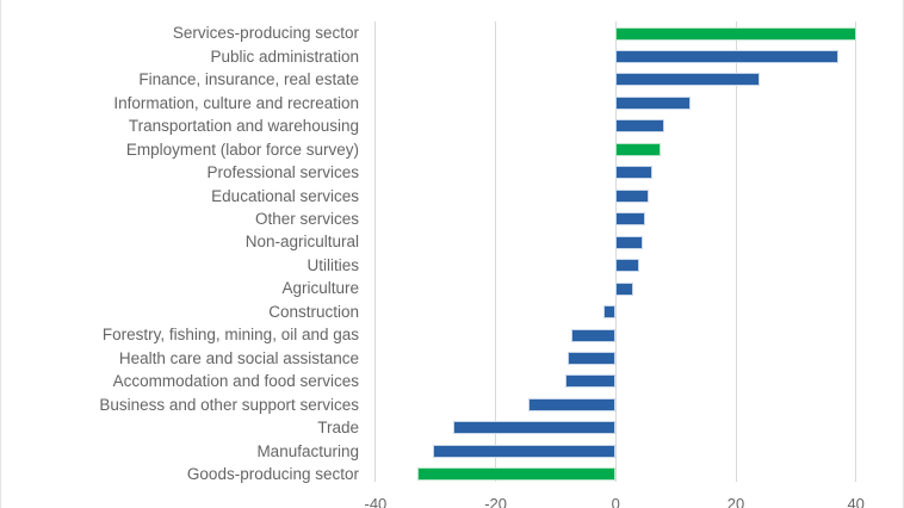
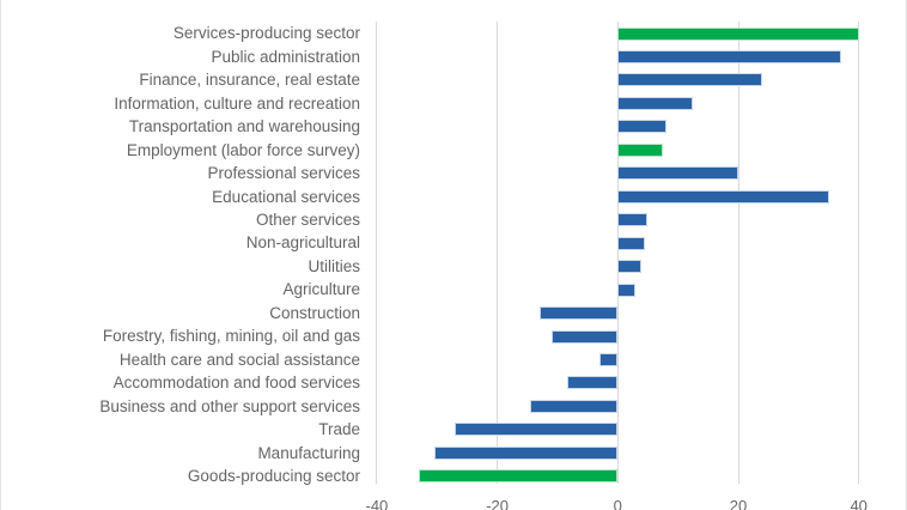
Professional services: 6 -> 20
Educational services: 6 -> 35
Construction: -2 -> -13
Forestry, fishing, mining, oil and gas: -8 -> -11
Health care and social assistance: -8 -> -3
